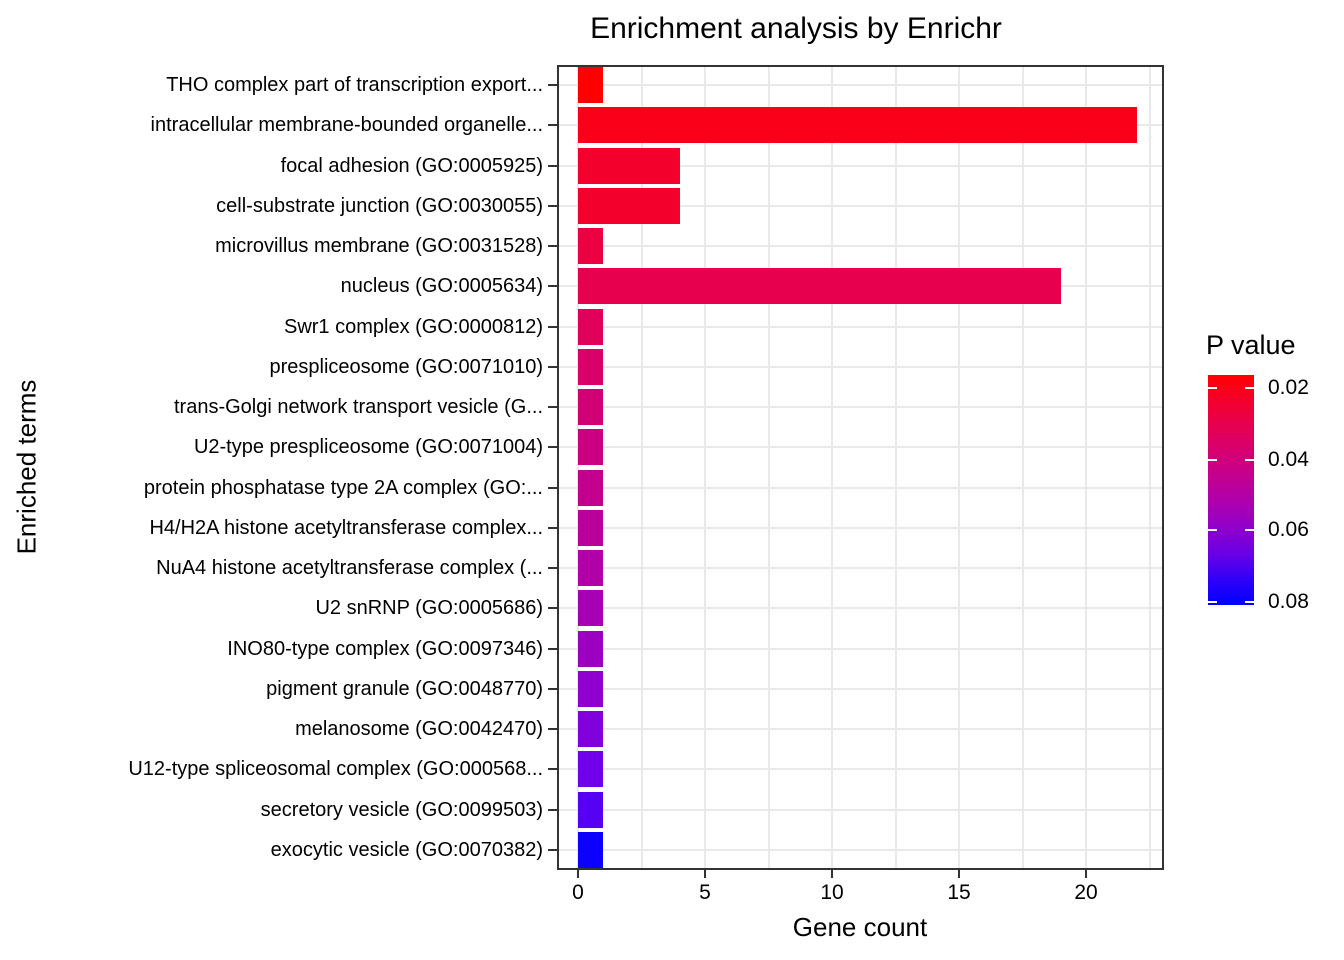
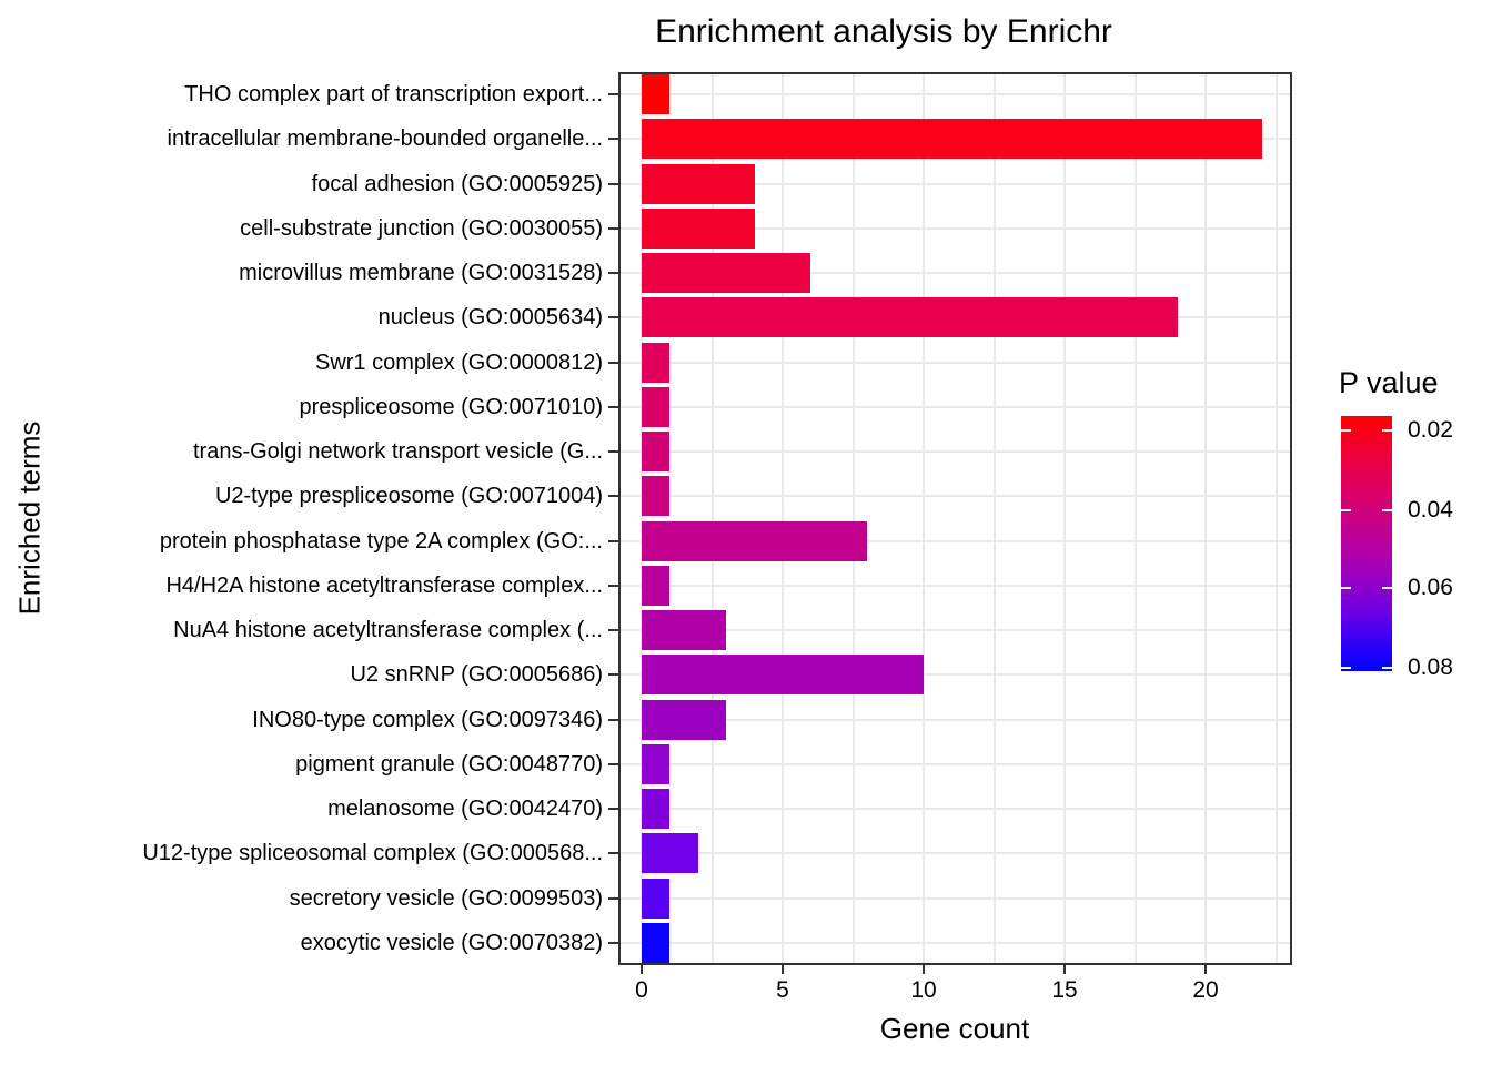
microvillus membrane (GO:0031528): 1 -> 6
protein phosphatase type 2A complex (GO:...: 1 -> 8
NuA4 histone acetyltransferase complex (...: 1 -> 3
U2 snRNP (GO:0005686): 1 -> 10
INO80-type complex (GO:0097346): 1 -> 3
U12-type spliceosomal complex (GO:000568...: 1 -> 2
